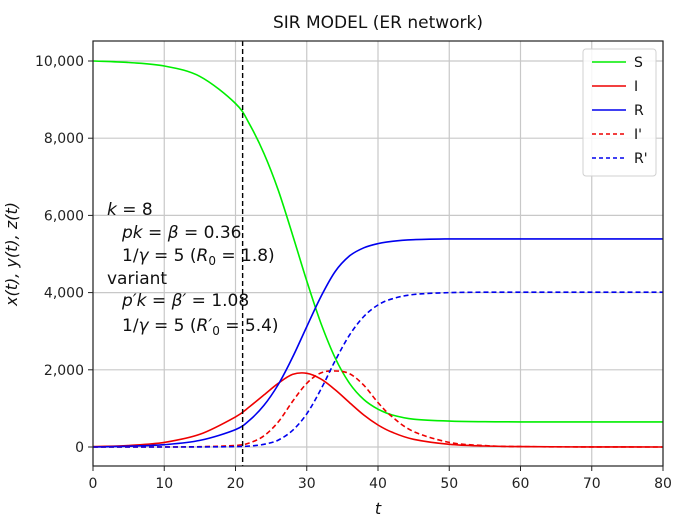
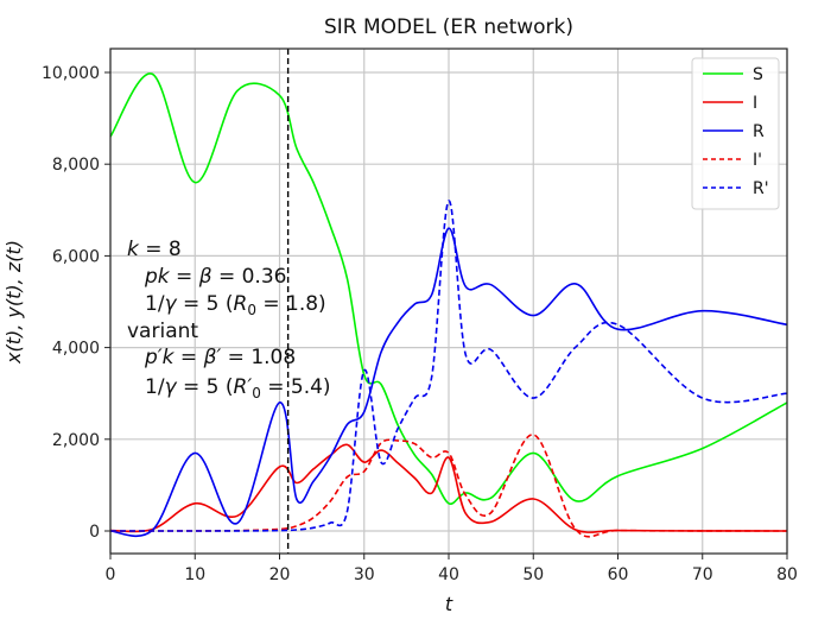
S/0: 10000 -> 8600
S/10: 9900 -> 7600
I/10: 100 -> 600
R/10: 100 -> 1700
S/20: 8900 -> 9500
I/20: 800 -> 1400
R/20: 400 -> 2800
S/30: 4300 -> 3400
I/30: 1900 -> 1500
R/30: 3100 -> 2600
I'/30: 1600 -> 1300
R'/30: 900 -> 3500
S/40: 1000 -> 600
I/40: 600 -> 1600
R/40: 5300 -> 6600
I'/40: 1200 -> 1700
R'/40: 3700 -> 7200
S/50: 700 -> 1700
I/50: 100 -> 700
R/50: 5400 -> 4700
I'/50: 100 -> 2100
R'/50: 4000 -> 2900
S/60: 600 -> 1200
R/60: 5400 -> 4400
R'/60: 4000 -> 4500
S/70: 600 -> 1800
R/70: 5400 -> 4800
R'/70: 4000 -> 2900
S/80: 600 -> 2800
R/80: 5400 -> 4500
R'/80: 4000 -> 3000
